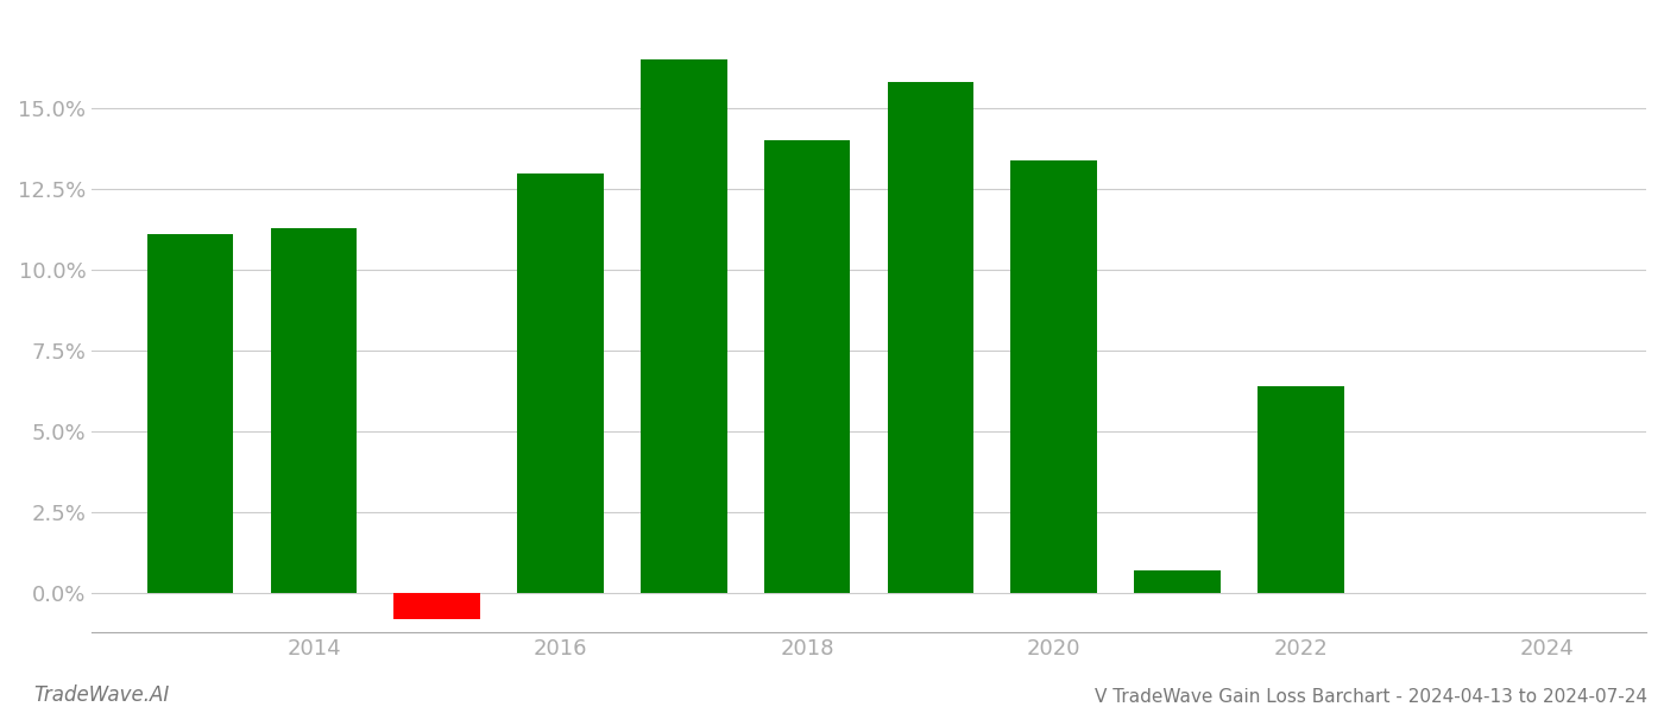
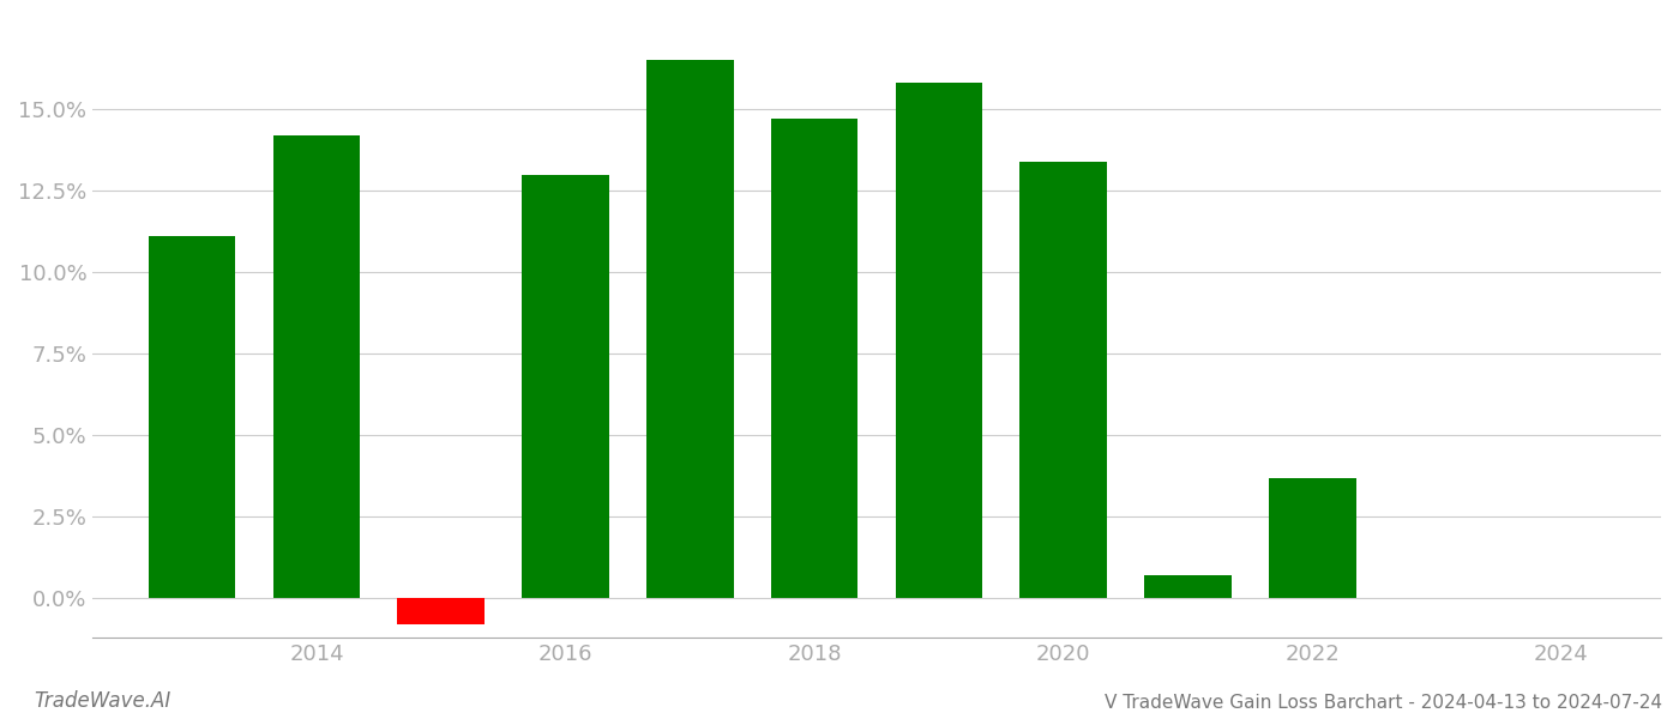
2014: 11.3% -> 14.2%
2018: 14.0% -> 14.7%
2022: 6.4% -> 3.7%
